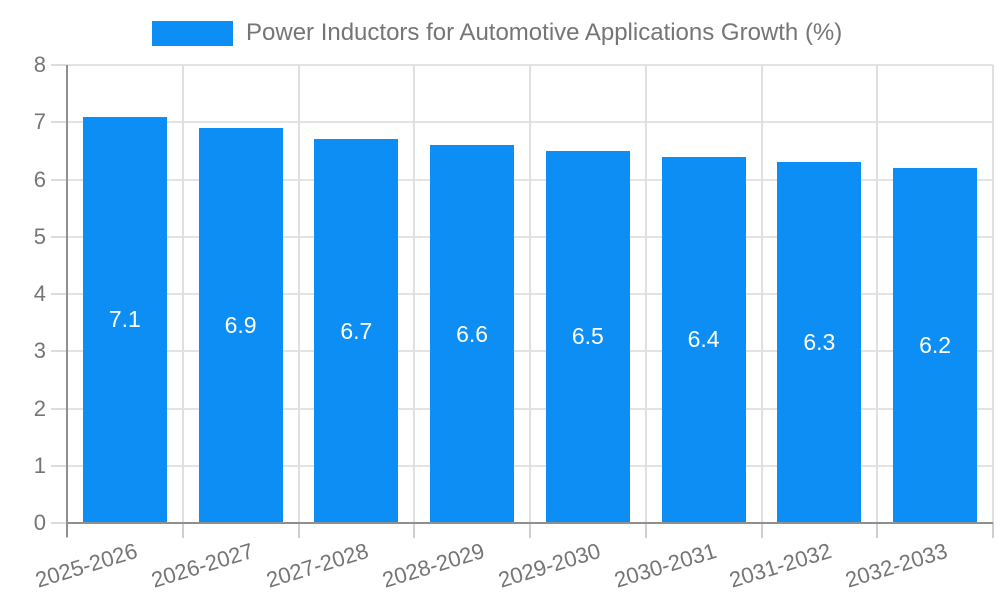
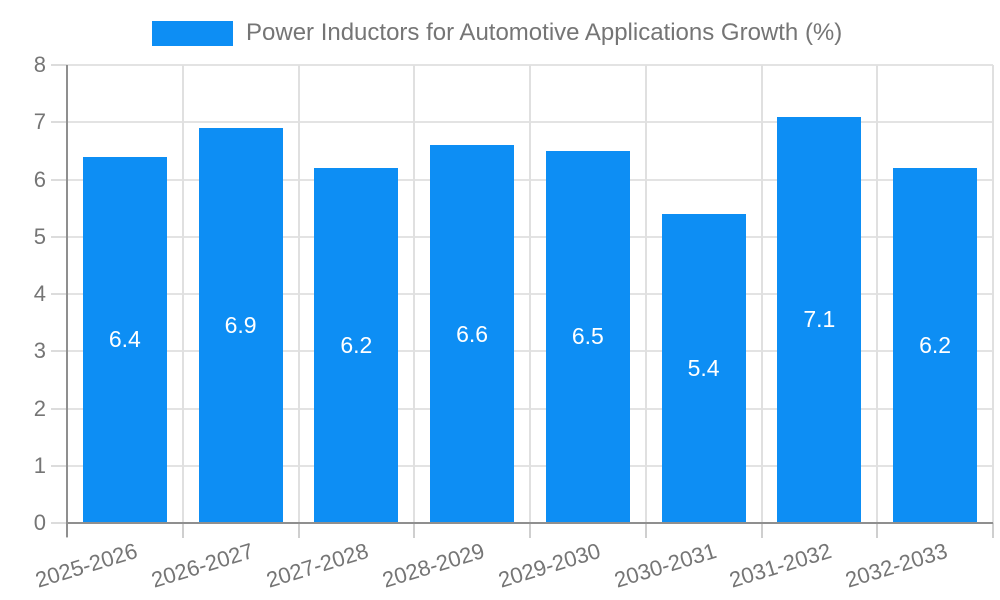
2025-2026: 7.1 -> 6.4
2027-2028: 6.7 -> 6.2
2030-2031: 6.4 -> 5.4
2031-2032: 6.3 -> 7.1
